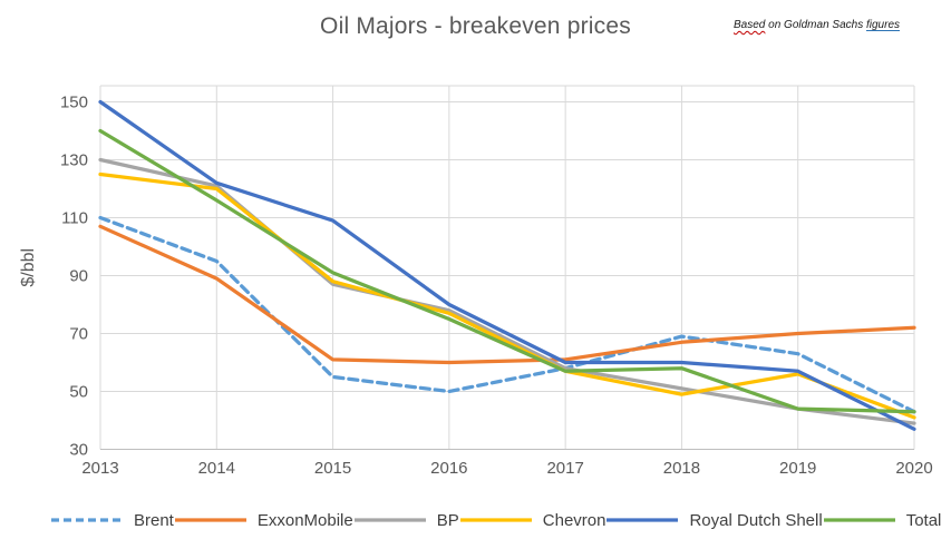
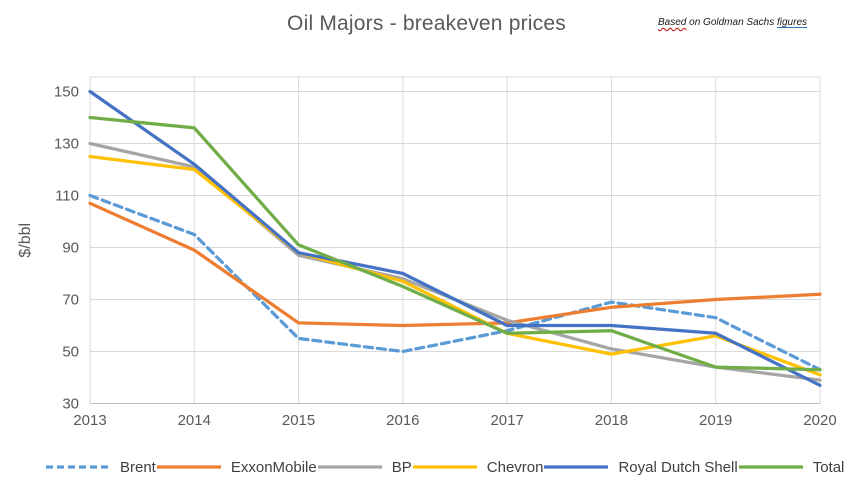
Total/2014: 116 -> 136
Royal Dutch Shell/2015: 109 -> 88
BP/2017: 58 -> 62
